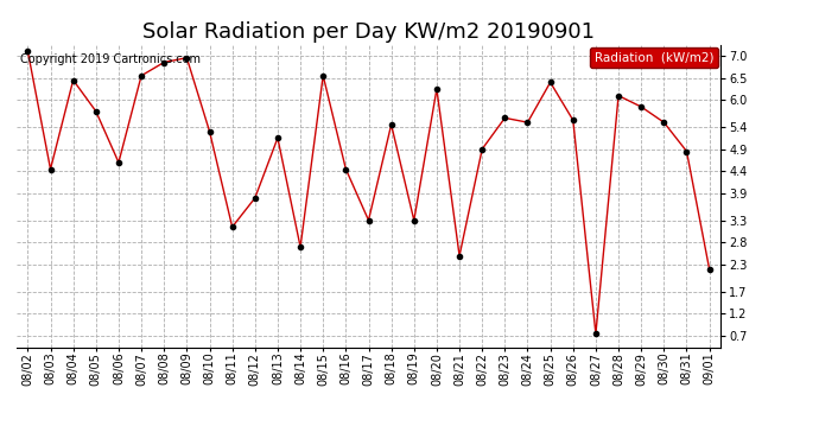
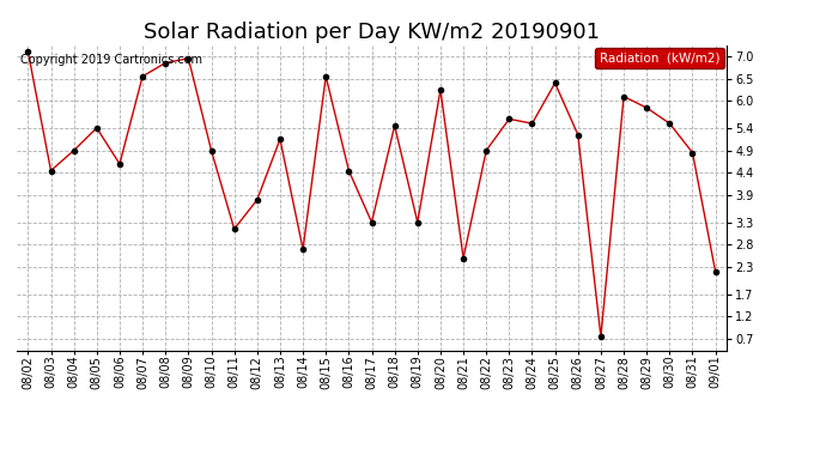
08/04: 6.45 -> 4.90
08/05: 5.75 -> 5.40
08/10: 5.30 -> 4.90
08/26: 5.55 -> 5.25
